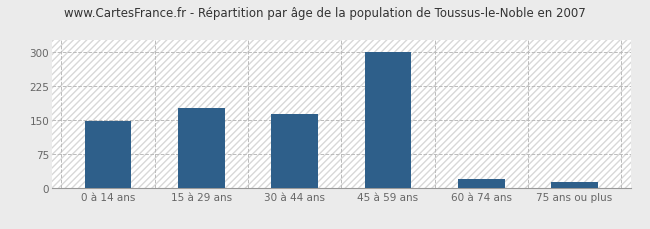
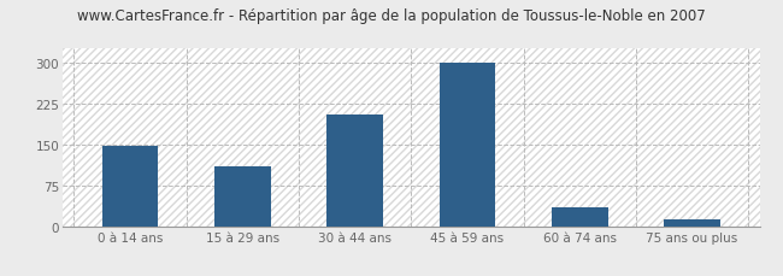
15 à 29 ans: 175 -> 110
30 à 44 ans: 163 -> 205
60 à 74 ans: 20 -> 35
